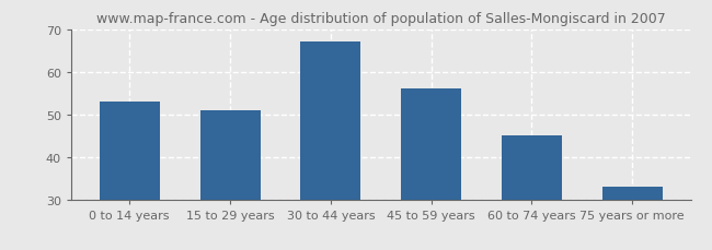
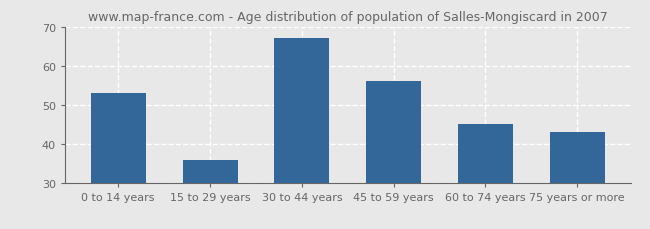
15 to 29 years: 51 -> 36
75 years or more: 33 -> 43
